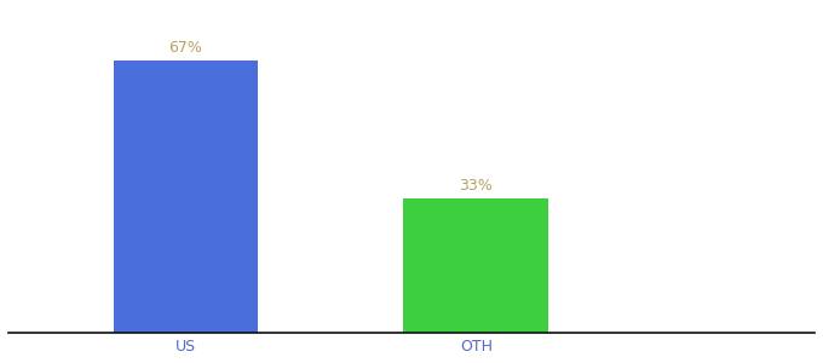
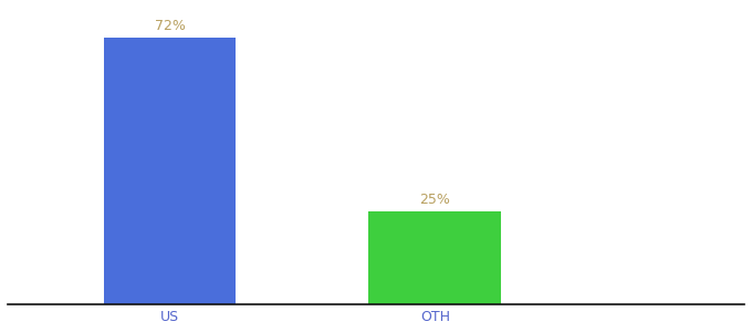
US: 67% -> 72%
OTH: 33% -> 25%
